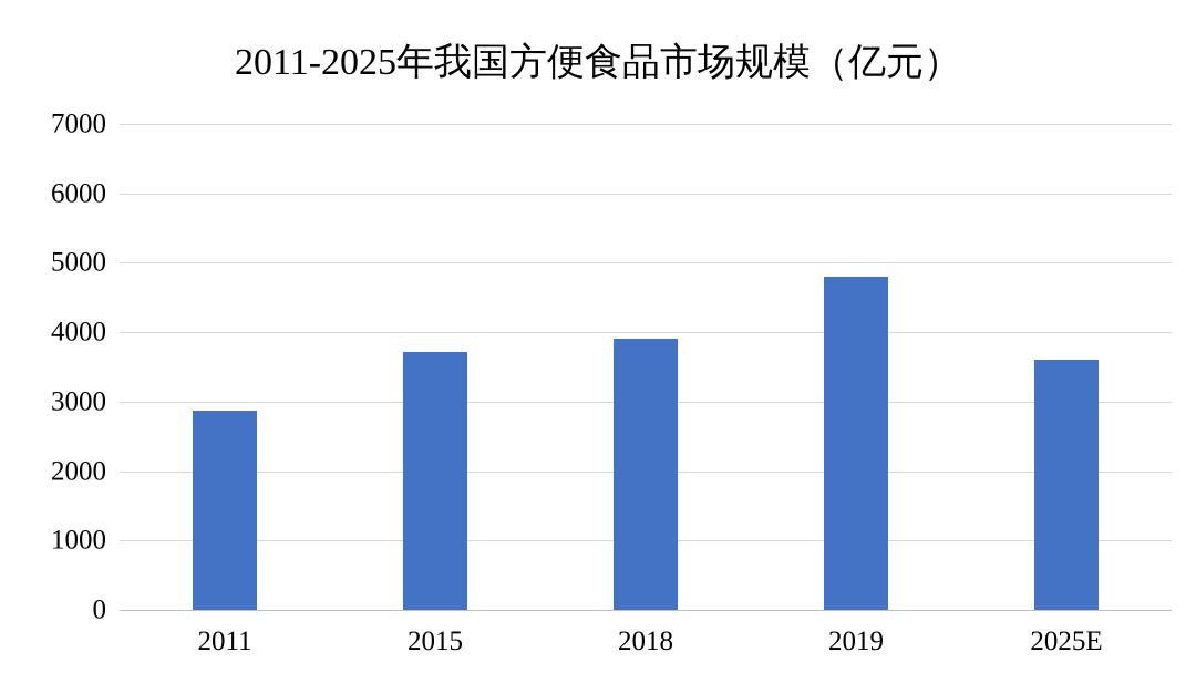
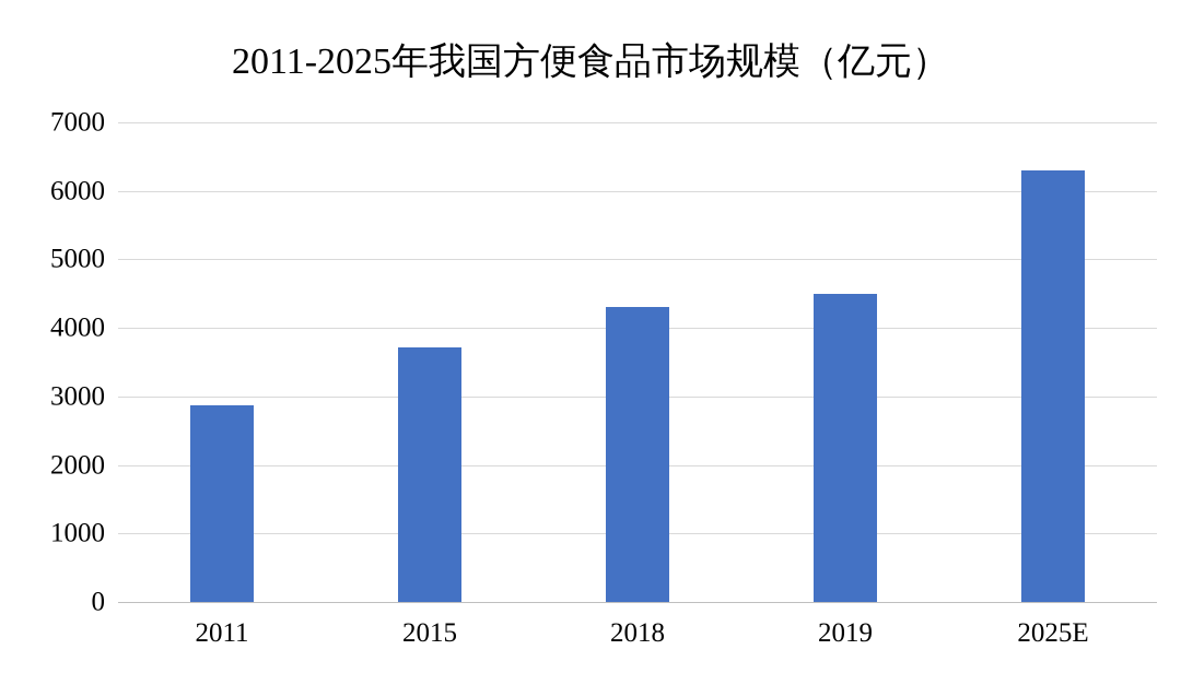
2018: 3900 -> 4300
2019: 4800 -> 4500
2025E: 3600 -> 6300
